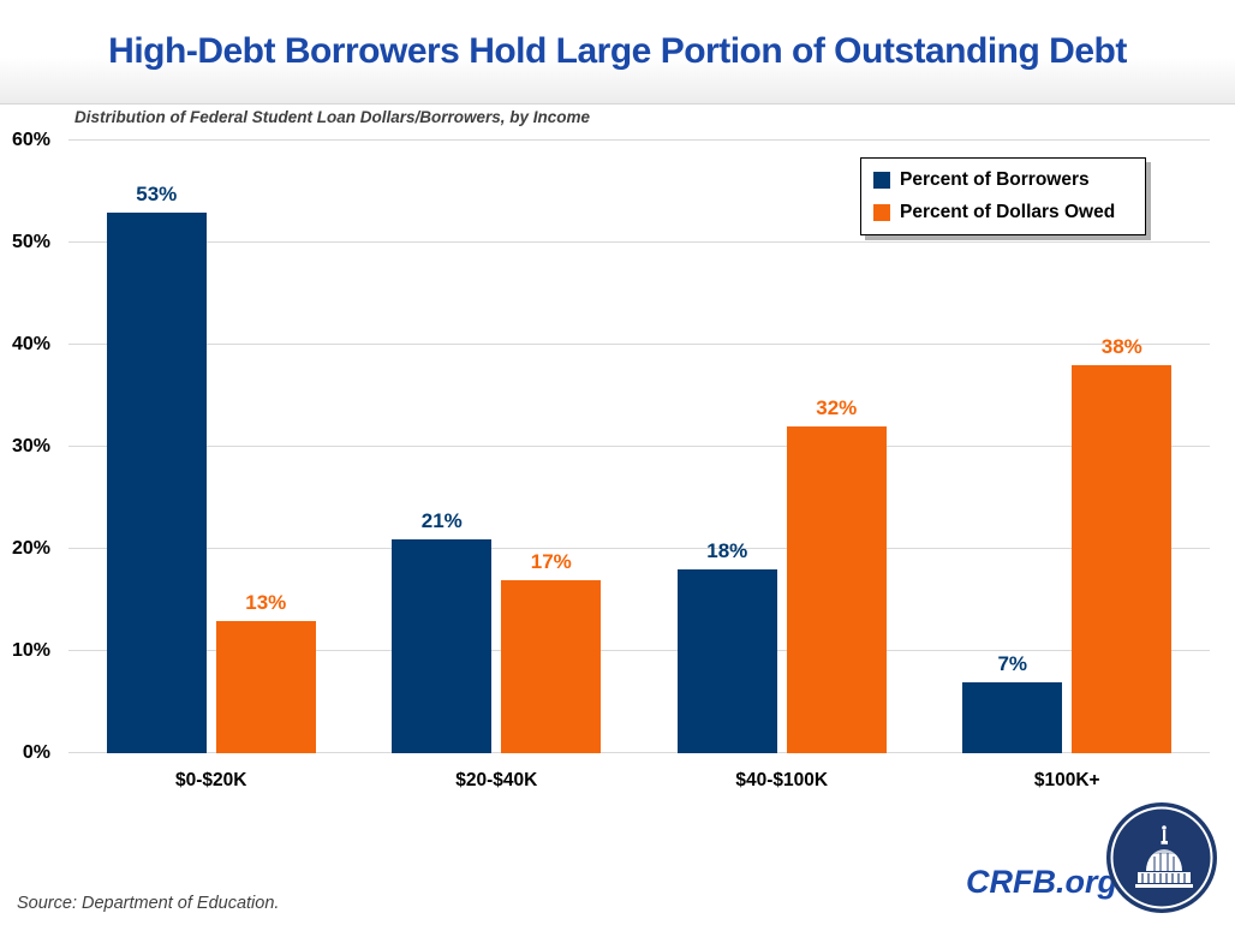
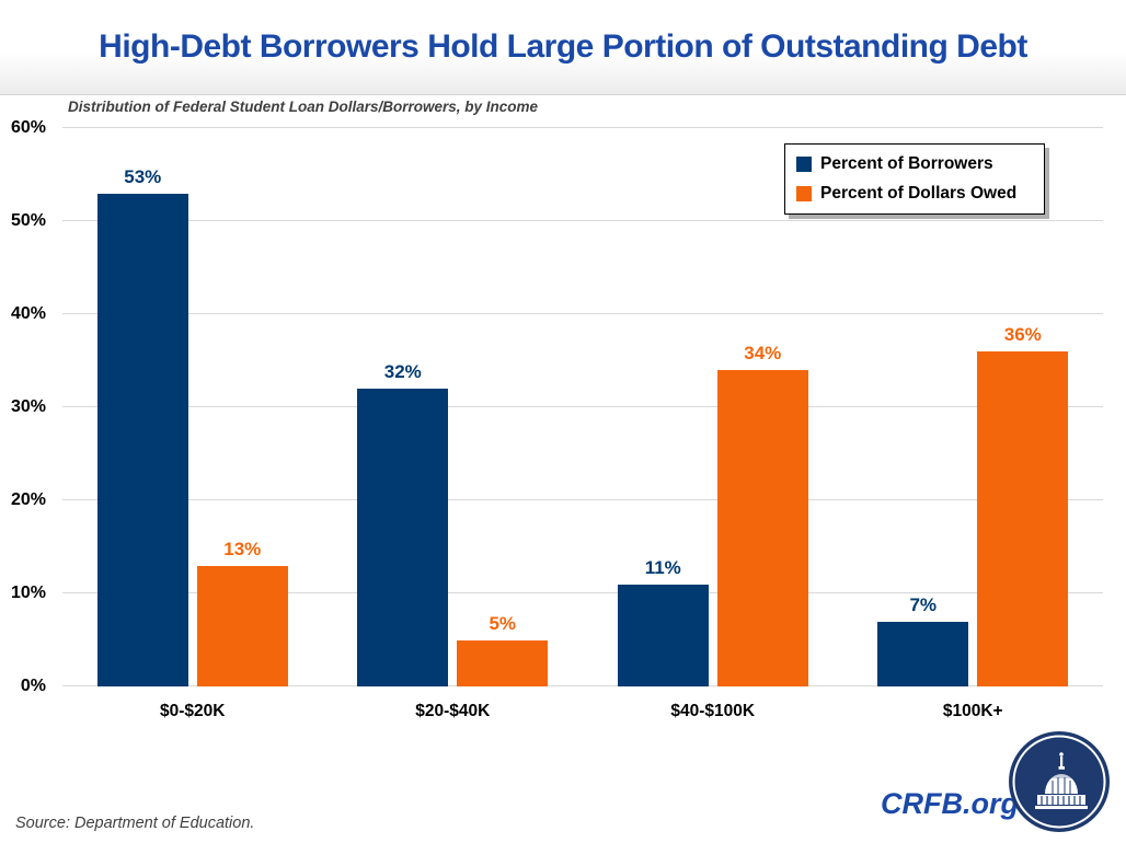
Percent of Borrowers/$20-$40K: 21% -> 32%
Percent of Dollars Owed/$20-$40K: 17% -> 5%
Percent of Borrowers/$40-$100K: 18% -> 11%
Percent of Dollars Owed/$40-$100K: 32% -> 34%
Percent of Dollars Owed/$100K+: 38% -> 36%
